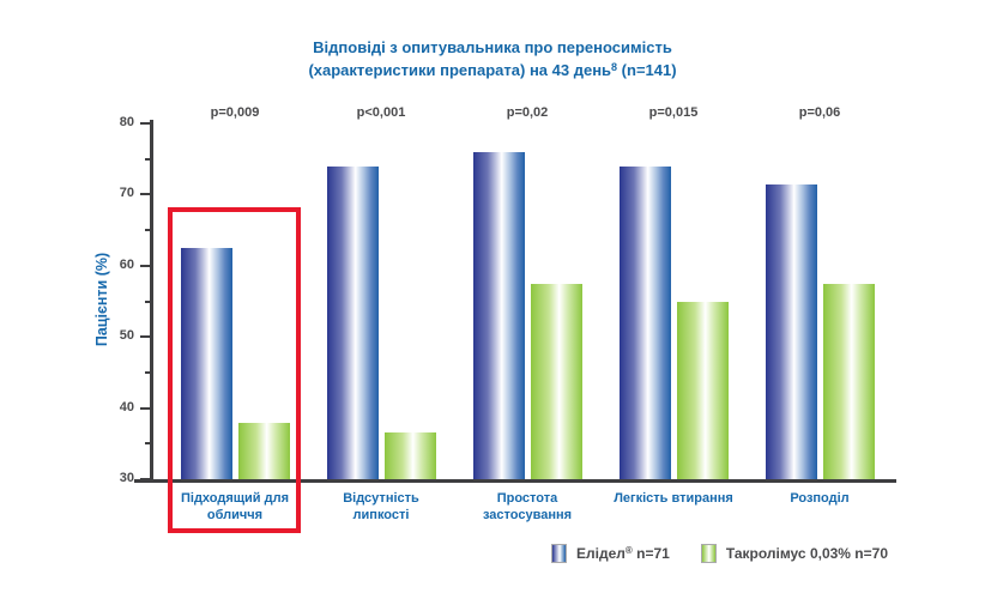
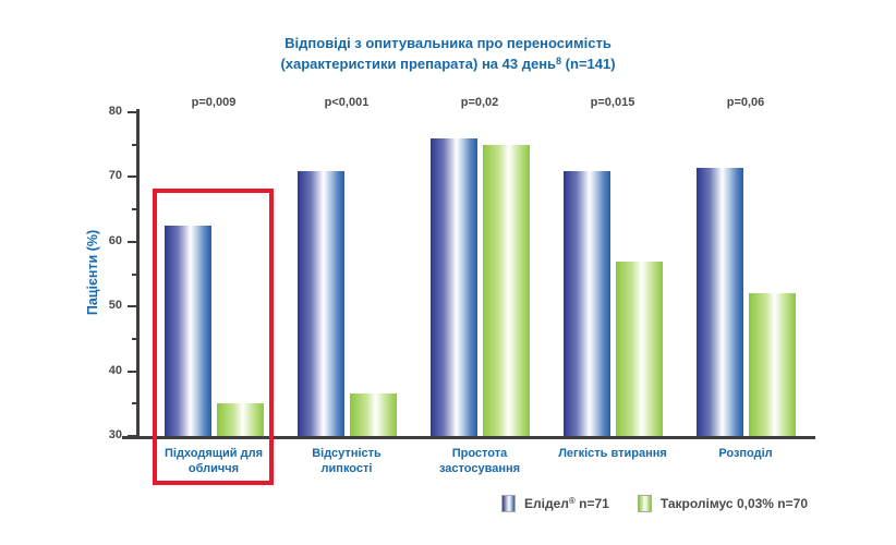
Такролімус 0,03% n=70/Підходящий для обличчя: 38 -> 35
Елідел® n=71/Відсутність липкості: 74 -> 71
Такролімус 0,03% n=70/Простота застосування: 58 -> 75
Елідел® n=71/Легкість втирання: 74 -> 71
Такролімус 0,03% n=70/Легкість втирання: 55 -> 57
Такролімус 0,03% n=70/Розподіл: 58 -> 52
